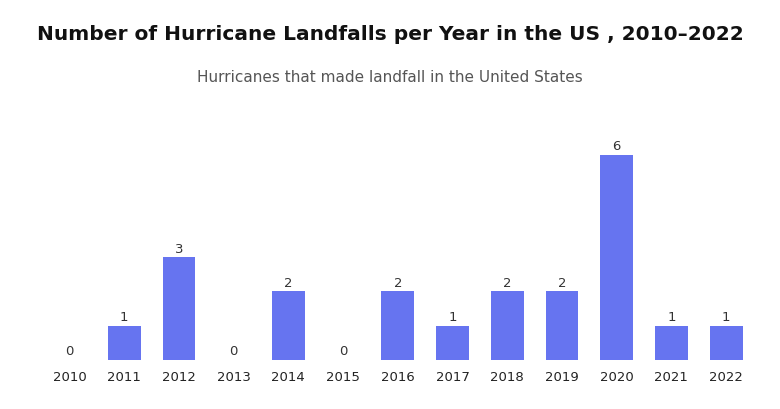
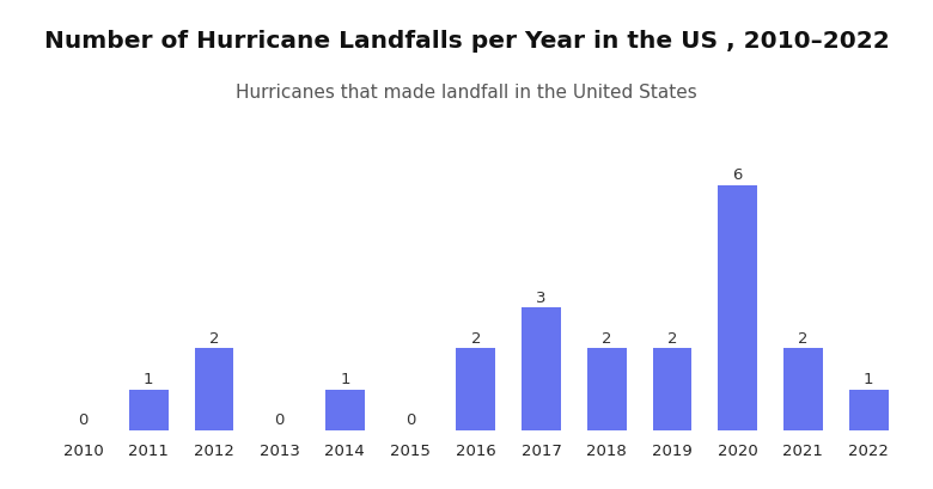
2012: 3 -> 2
2014: 2 -> 1
2017: 1 -> 3
2021: 1 -> 2
